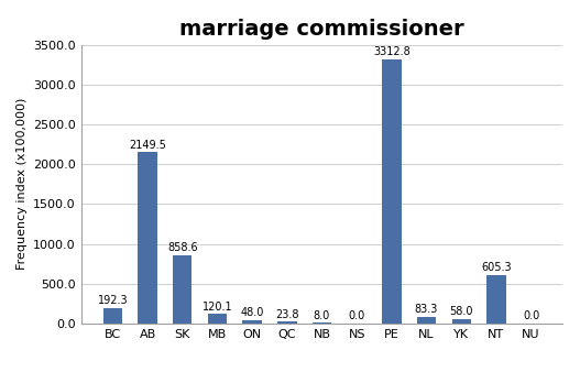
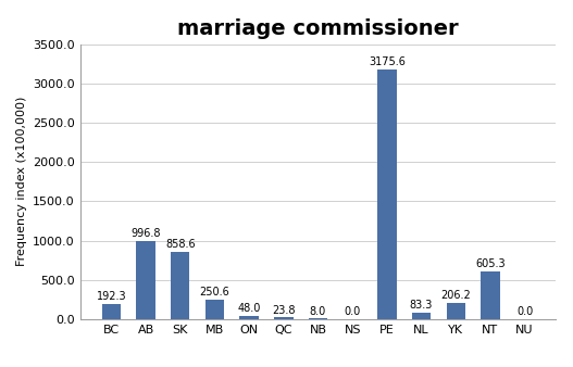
AB: 2149.5 -> 996.8
MB: 120.1 -> 250.6
PE: 3312.8 -> 3175.6
YK: 58.0 -> 206.2
